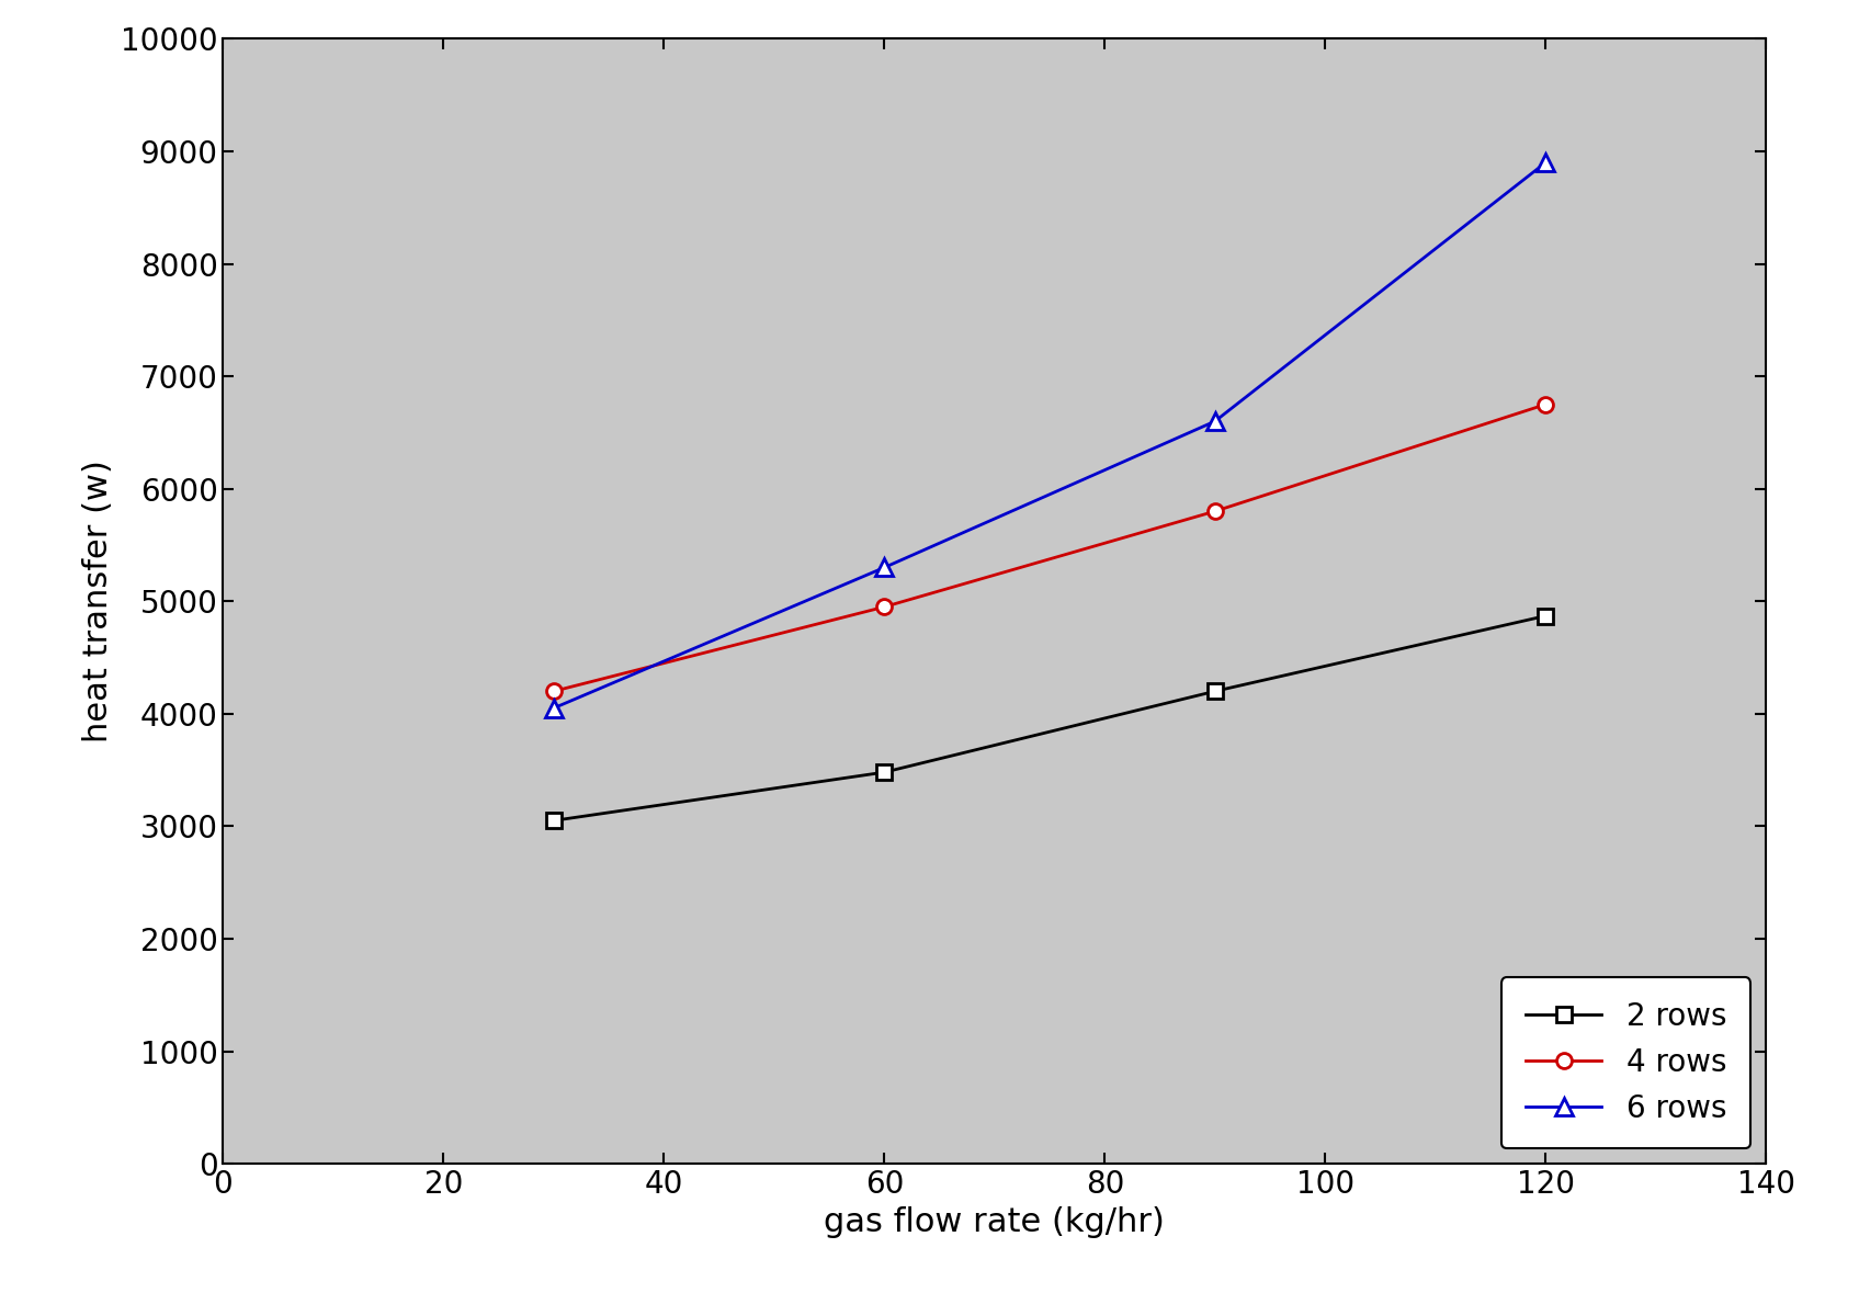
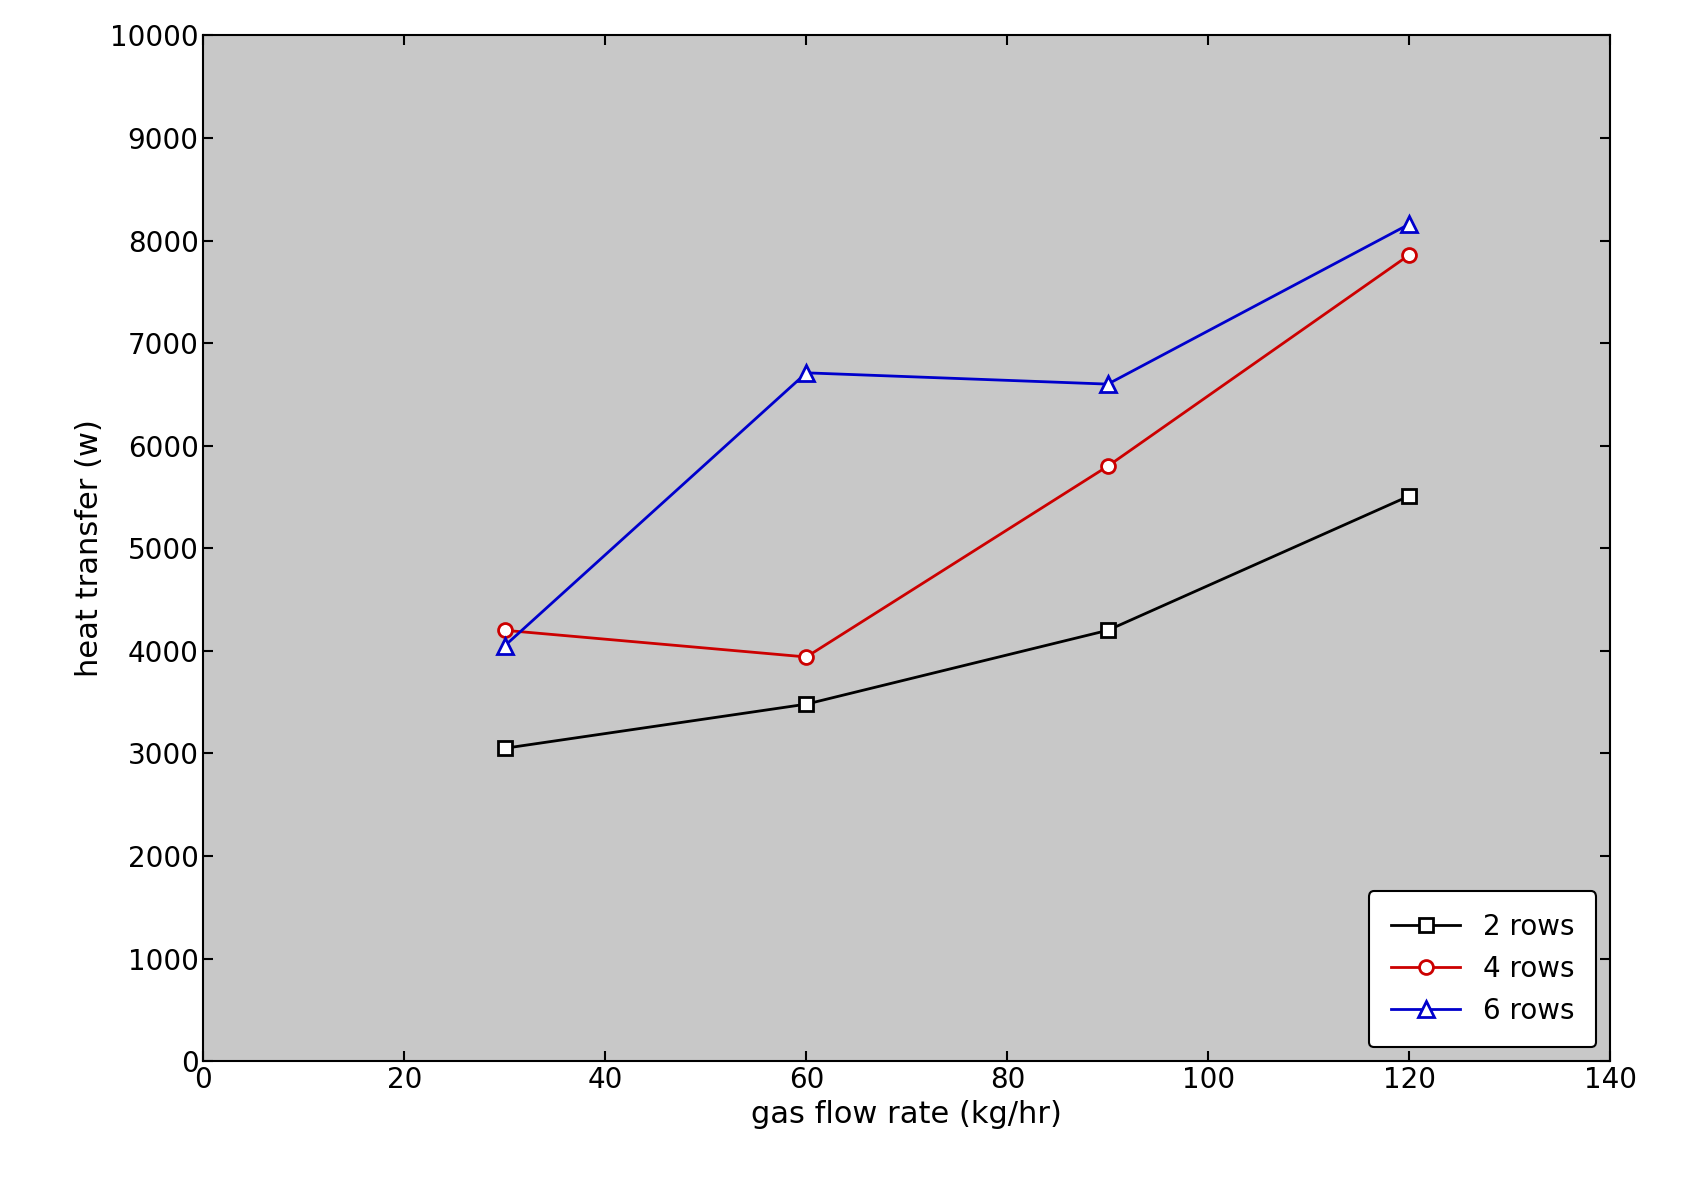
4 rows/60: 4950 -> 3940
6 rows/60: 5300 -> 6710
2 rows/120: 4870 -> 5510
4 rows/120: 6750 -> 7860
6 rows/120: 8900 -> 8160
